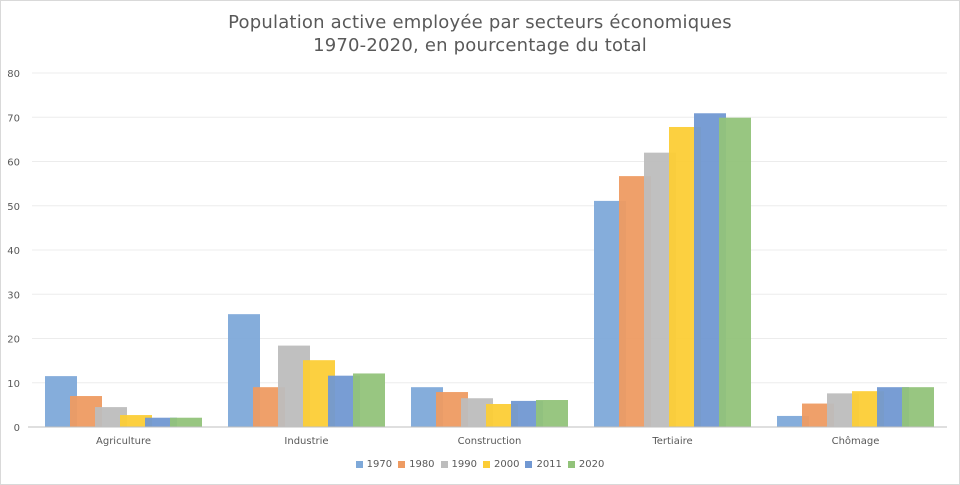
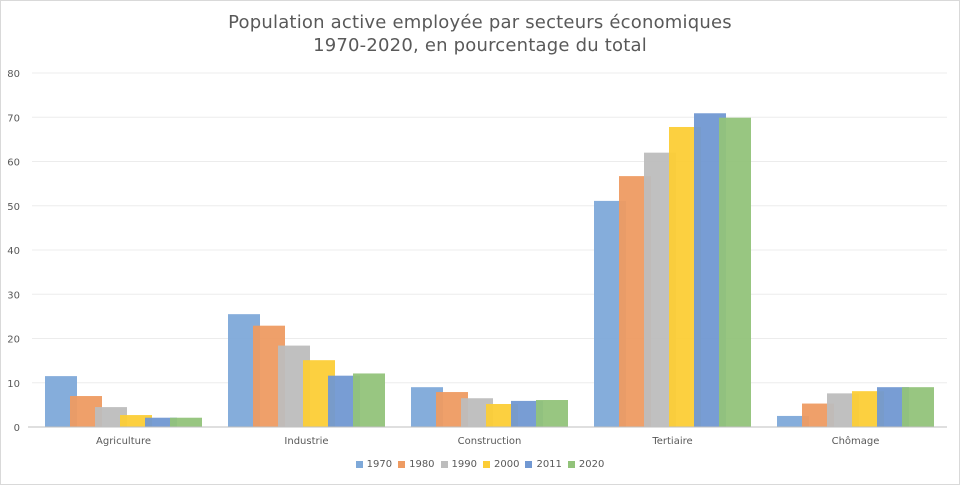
1980/Industrie: 9 -> 23
